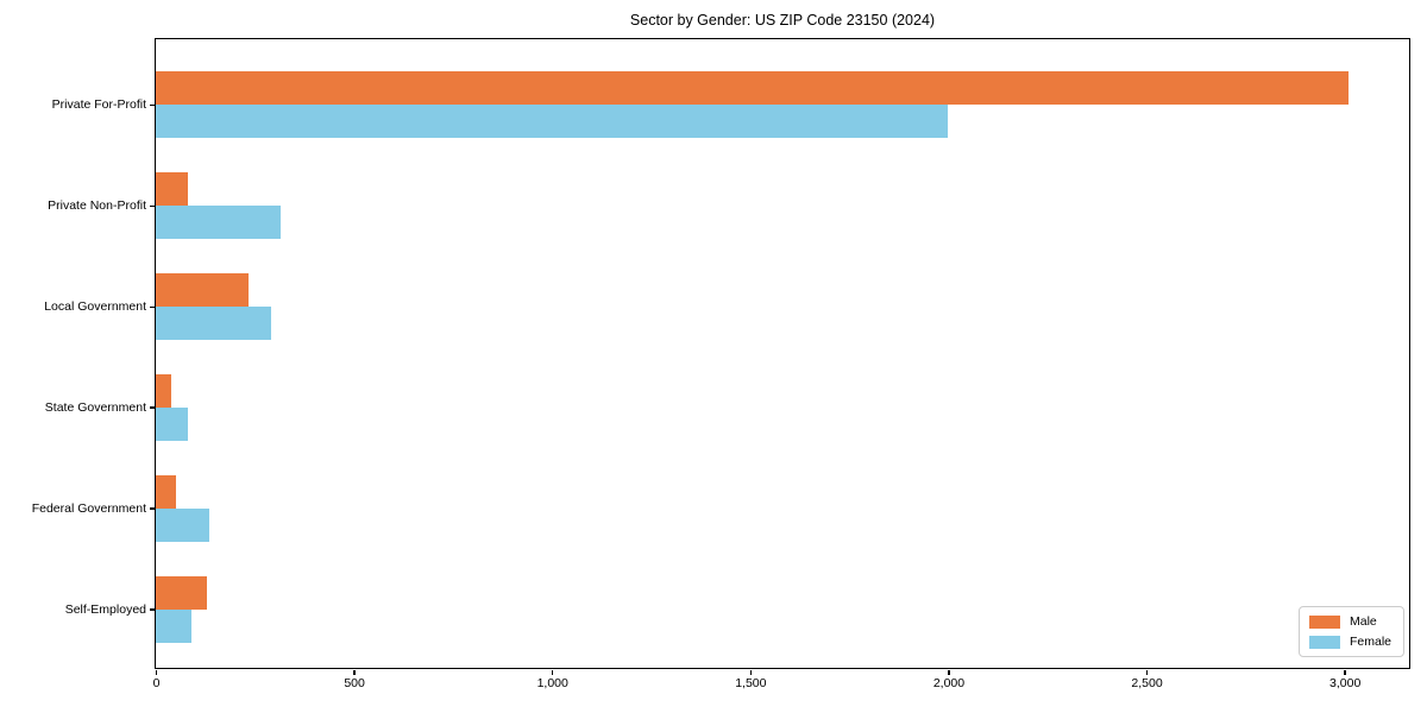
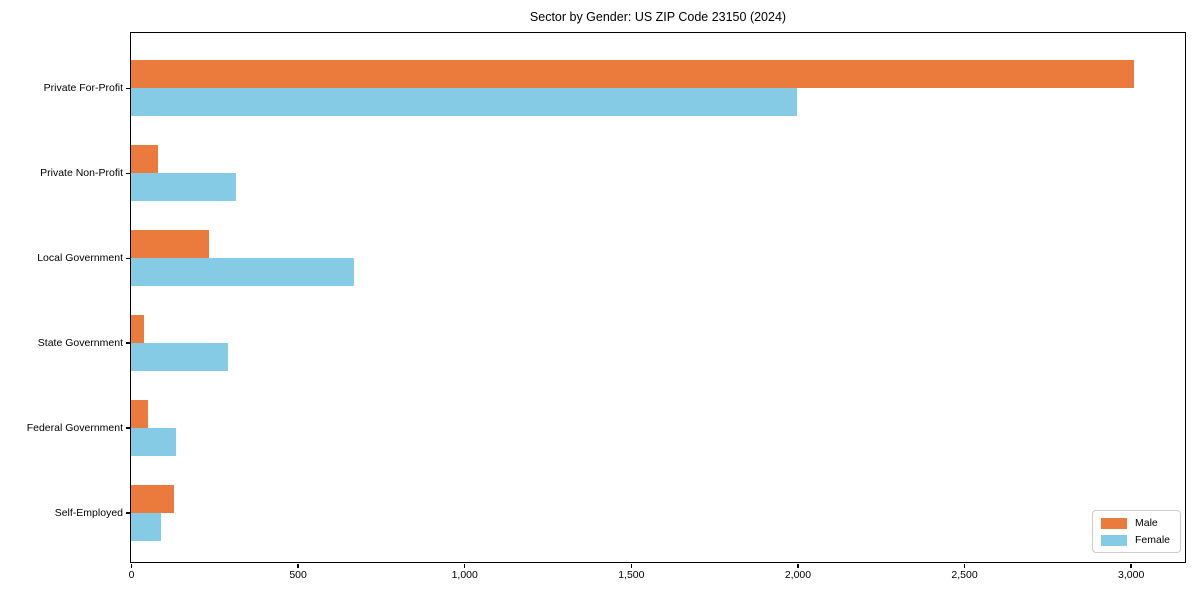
Female/Local Government: 290 -> 670
Female/State Government: 80 -> 290
